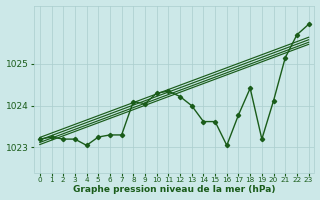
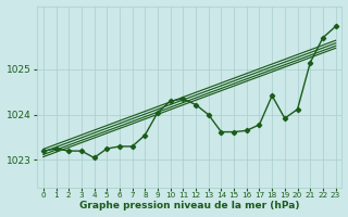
8: 1024.10 -> 1023.55
16: 1023.05 -> 1023.65
19: 1023.20 -> 1023.92
